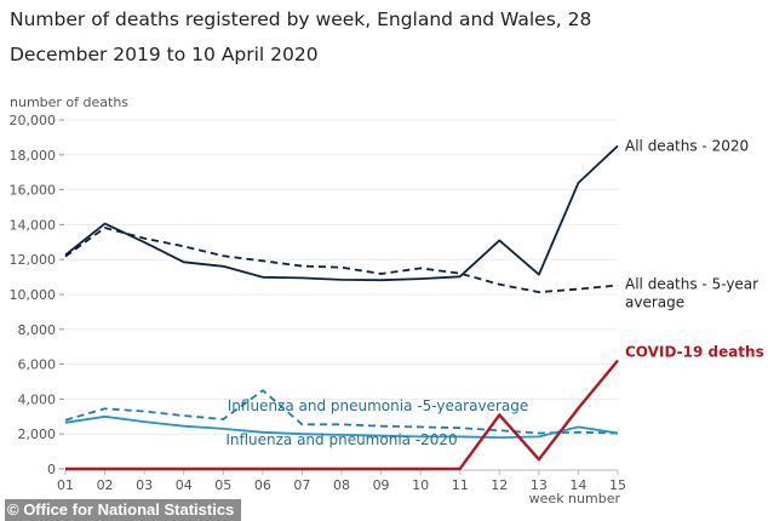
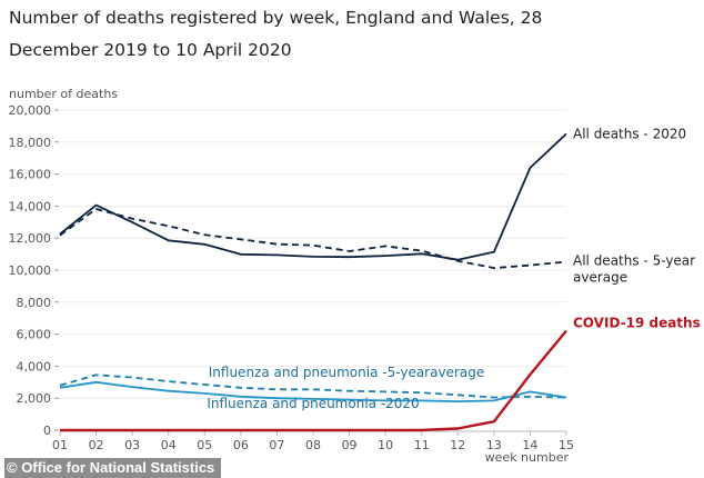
Influenza and pneumonia -5-yearaverage/06: 4500 -> 2600
All deaths - 2020/12: 13100 -> 10600
COVID-19 deaths/12: 3100 -> 100
